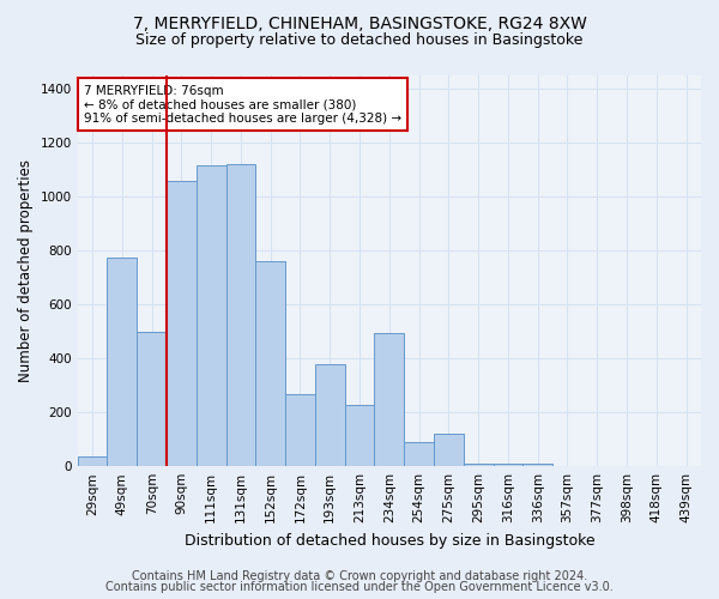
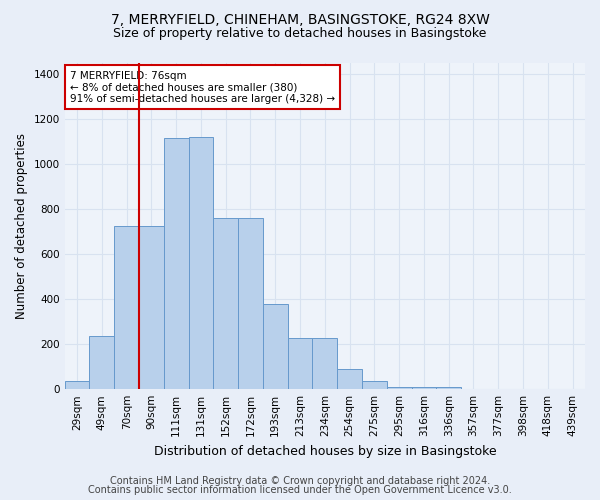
49sqm: 775 -> 235
70sqm: 500 -> 725
90sqm: 1055 -> 725
172sqm: 265 -> 760
234sqm: 495 -> 225
275sqm: 120 -> 35
